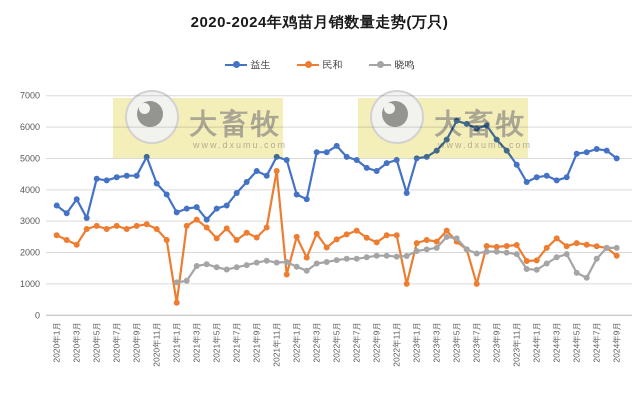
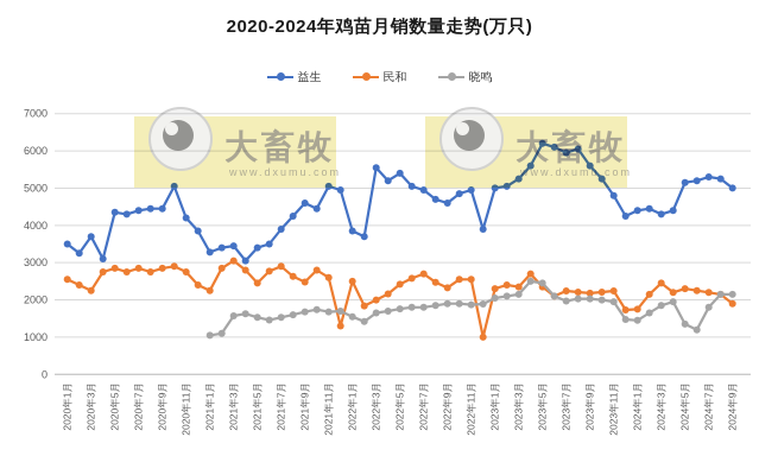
民和/2021年1月: 400 -> 2200
民和/2021年7月: 2400 -> 2900
民和/2021年11月: 4600 -> 2600
益生/2022年3月: 5200 -> 5600
民和/2022年3月: 2600 -> 2000
民和/2023年7月: 1000 -> 2200
